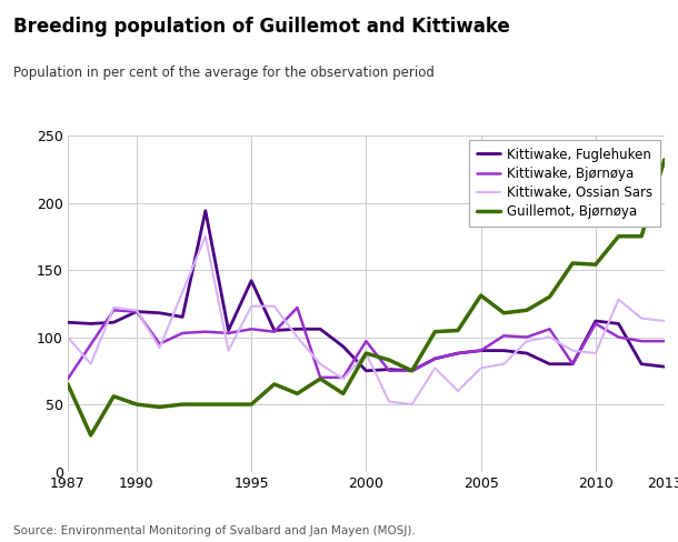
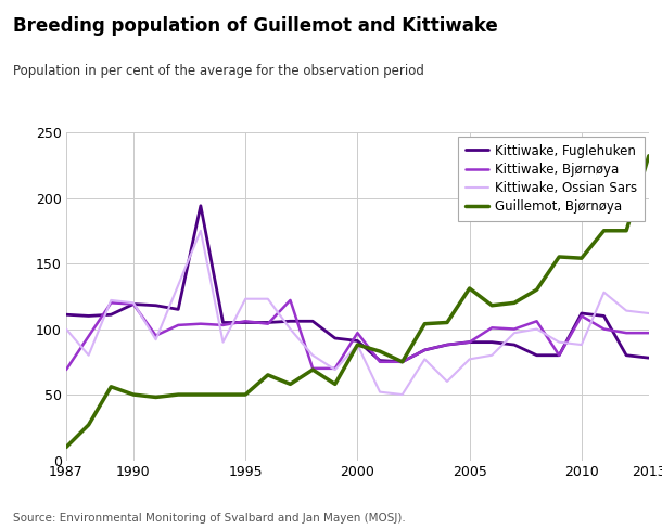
Guillemot, Bjørnøya/1987: 65 -> 10
Kittiwake, Fuglehuken/1995: 142 -> 105
Kittiwake, Fuglehuken/2000: 75 -> 91
